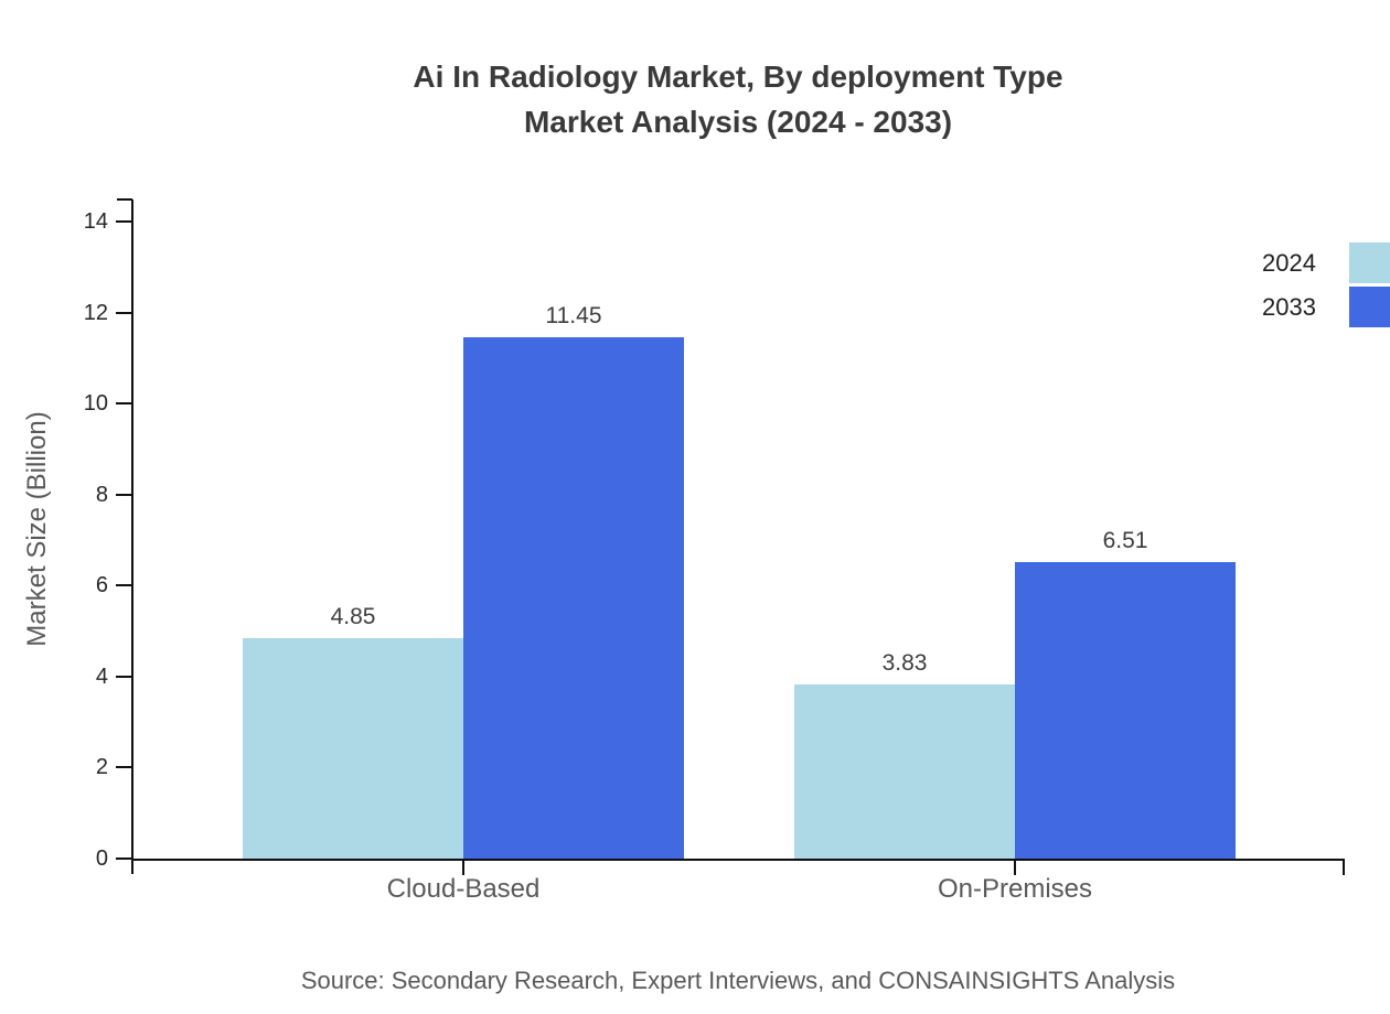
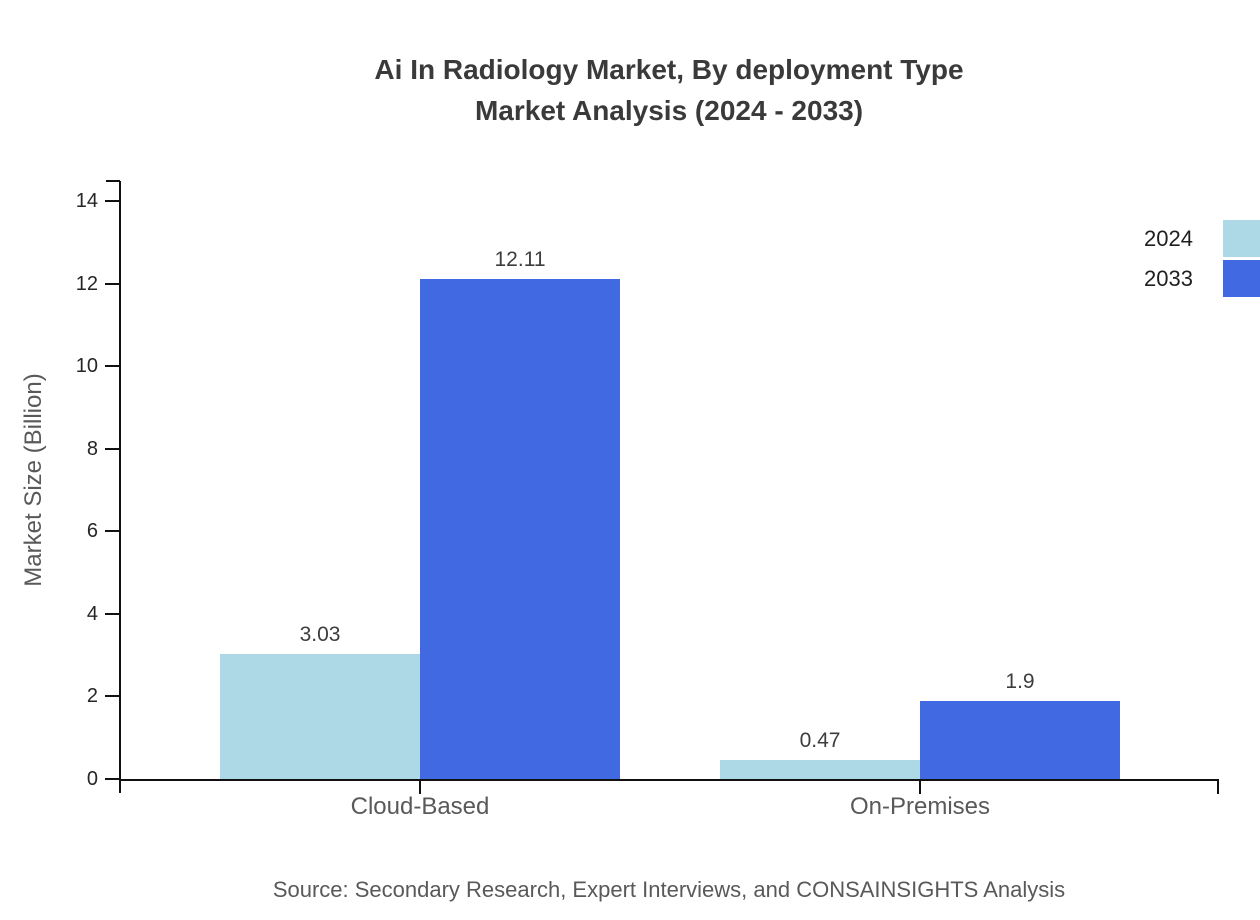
2024/Cloud-Based: 4.85 -> 3.03
2033/Cloud-Based: 11.45 -> 12.11
2024/On-Premises: 3.83 -> 0.47
2033/On-Premises: 6.51 -> 1.9
